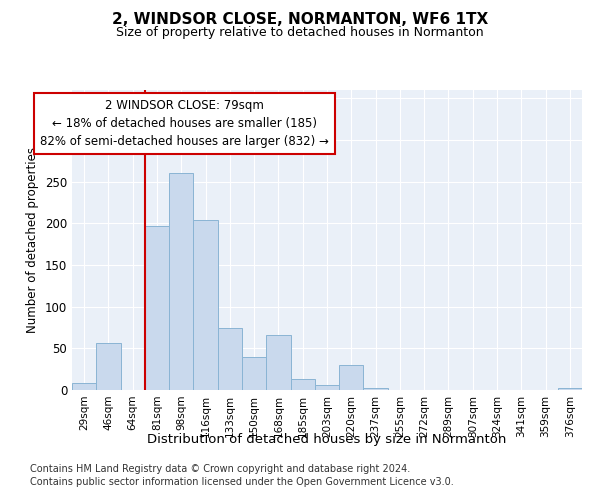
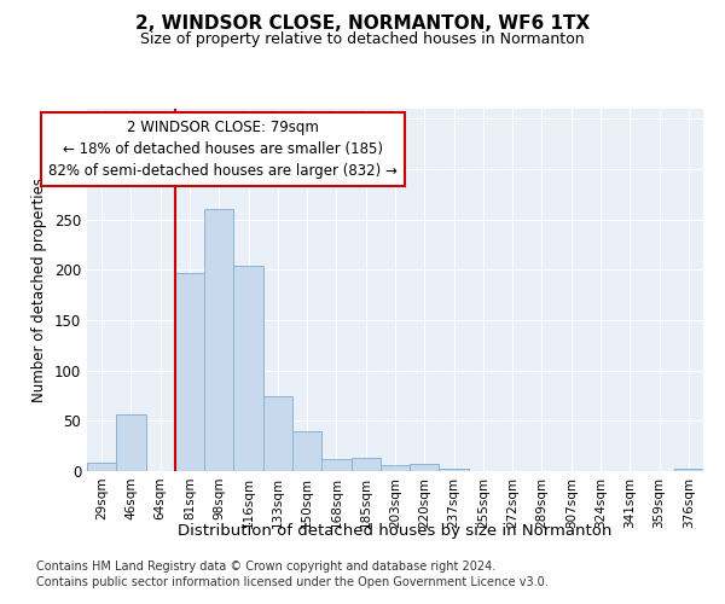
168sqm: 66 -> 12
220sqm: 30 -> 7
